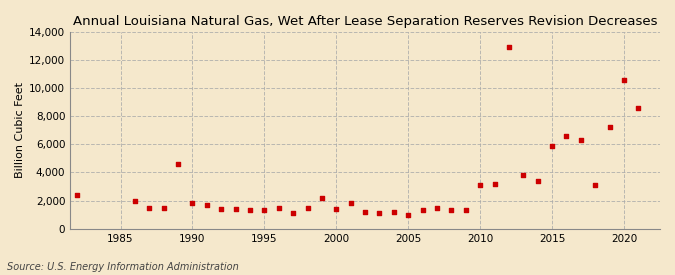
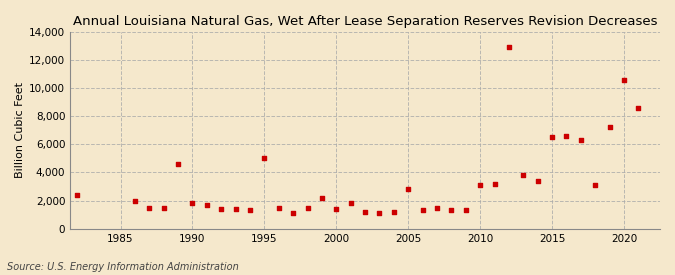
1995: 1,300 -> 5,000
2005: 1,000 -> 2,800
2015: 5,900 -> 6,500
